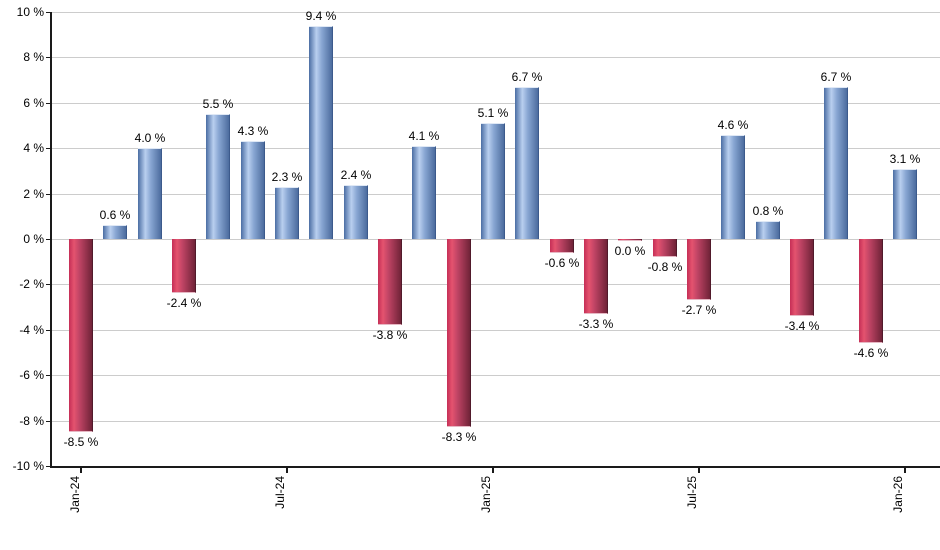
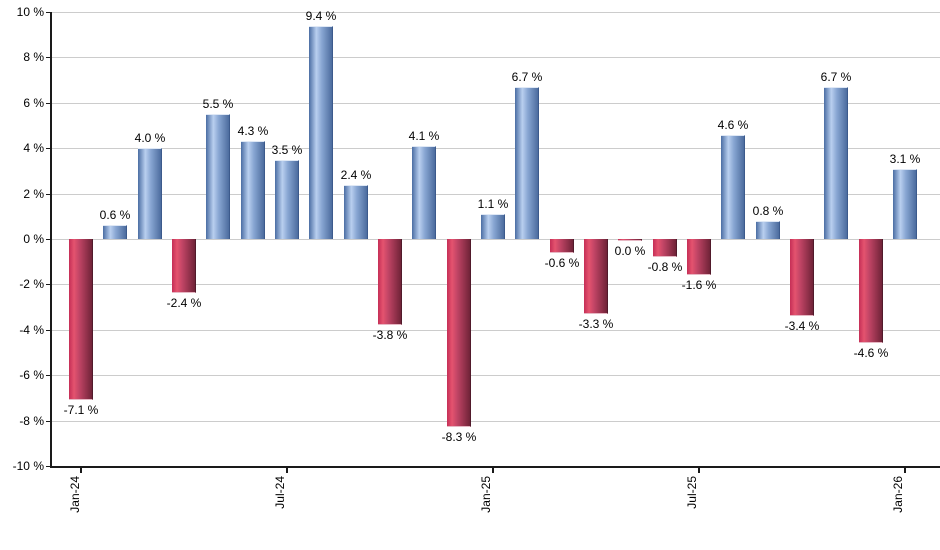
Jan-24: -8.5 -> -7.1
Jul-24: 2.3 -> 3.5
Jan-25: 5.1 -> 1.1
Jul-25: -2.7 -> -1.6
